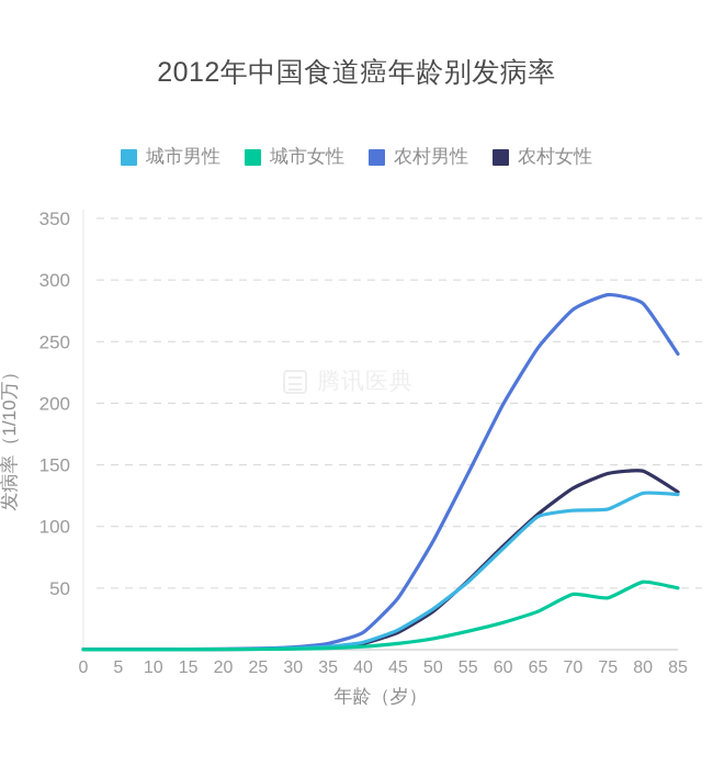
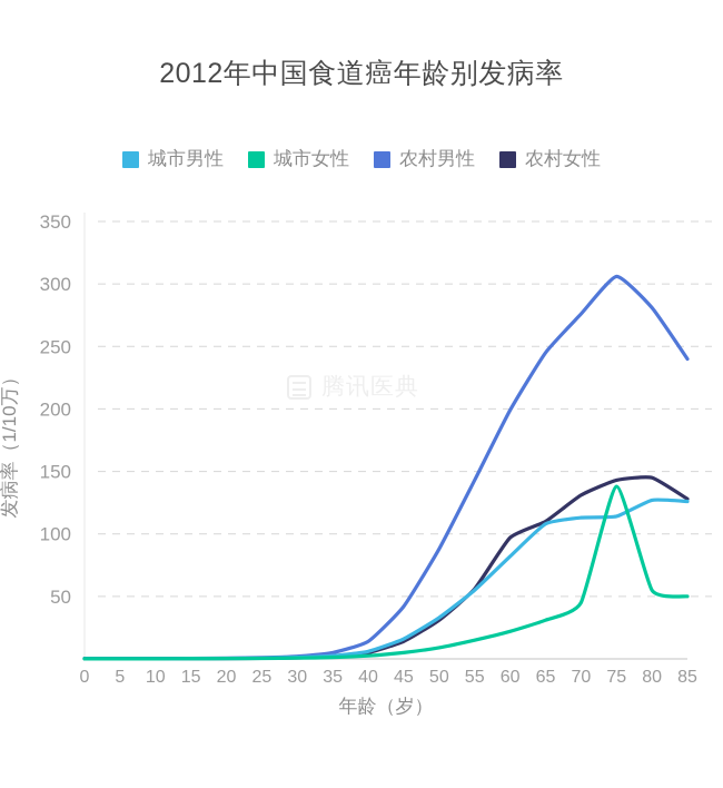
农村女性/60: 84 -> 97
城市女性/75: 42 -> 138
农村男性/75: 288 -> 306
